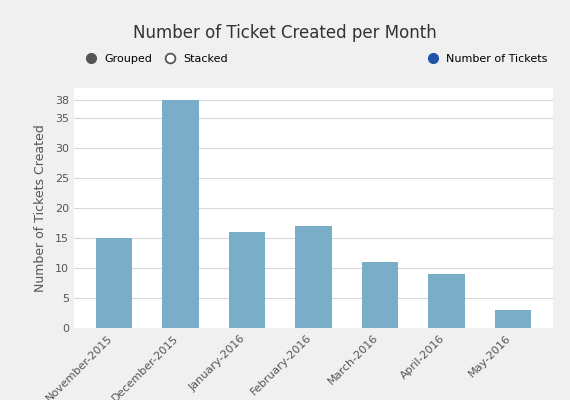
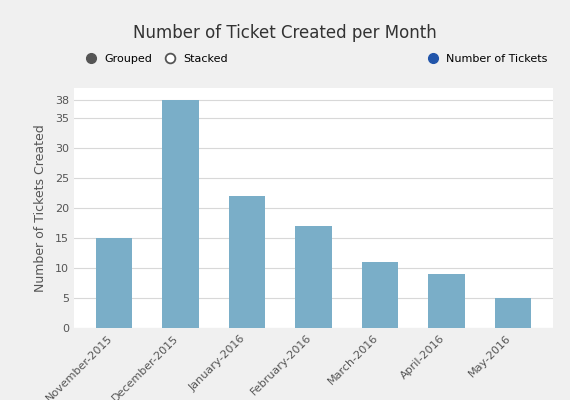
January-2016: 16 -> 22
May-2016: 3 -> 5
